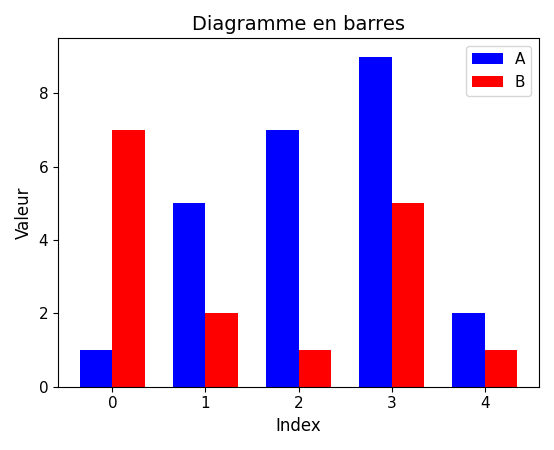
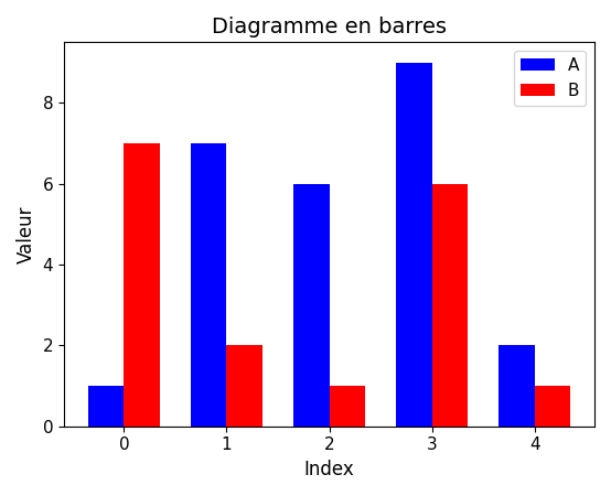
A/1: 5 -> 7
A/2: 7 -> 6
B/3: 5 -> 6
